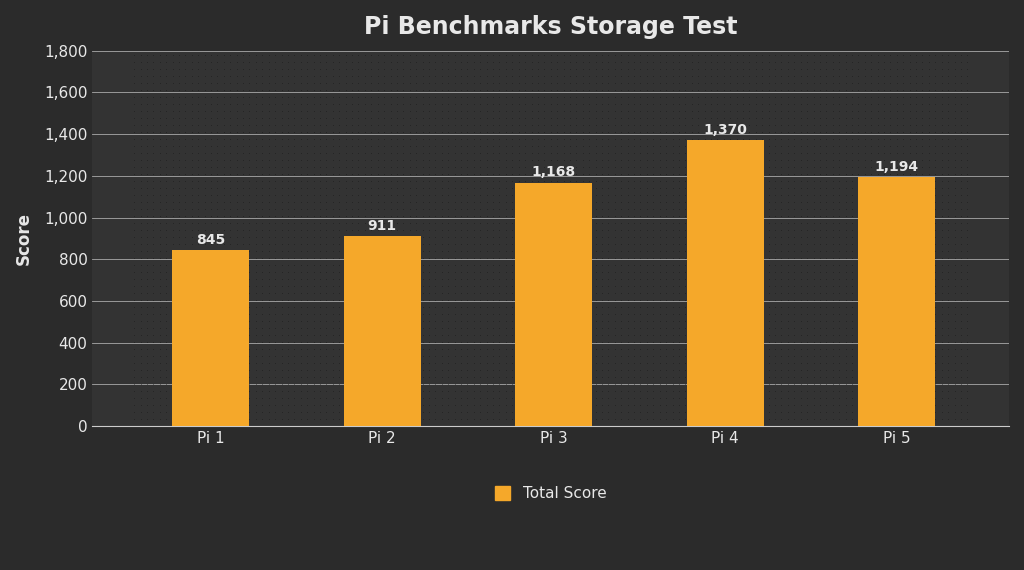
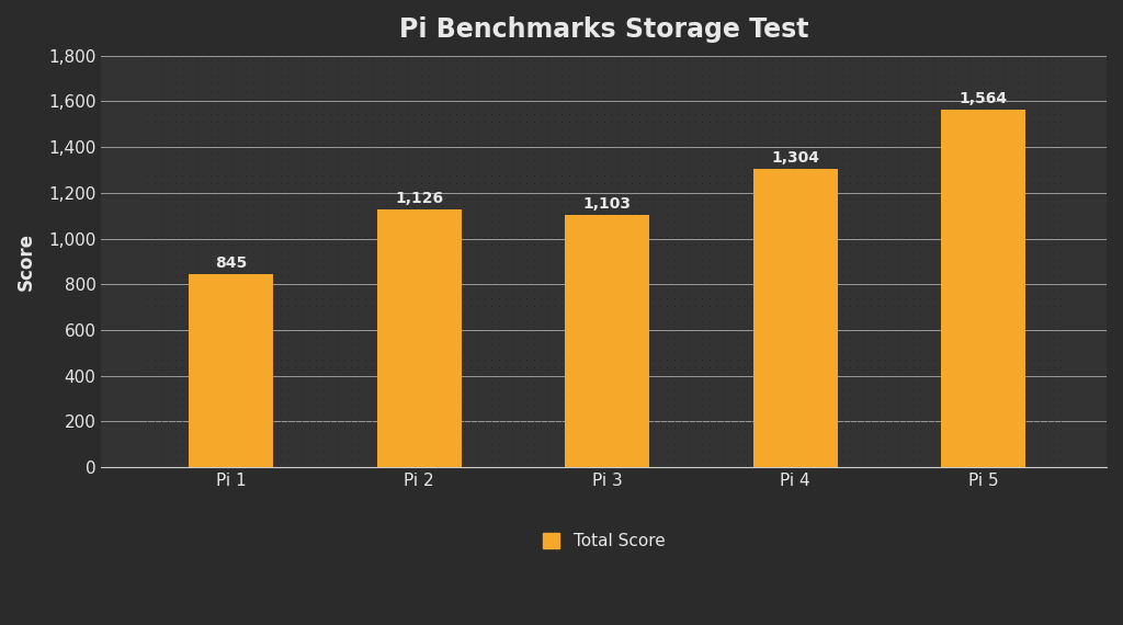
Total Score/Pi 2: 911 -> 1,126
Total Score/Pi 3: 1,168 -> 1,103
Total Score/Pi 4: 1,370 -> 1,304
Total Score/Pi 5: 1,194 -> 1,564
